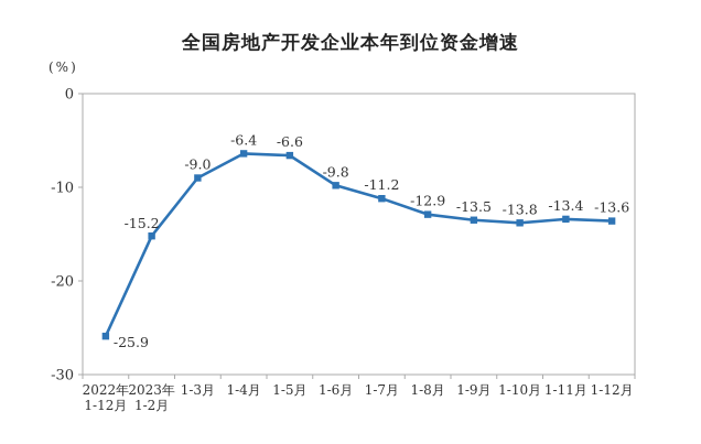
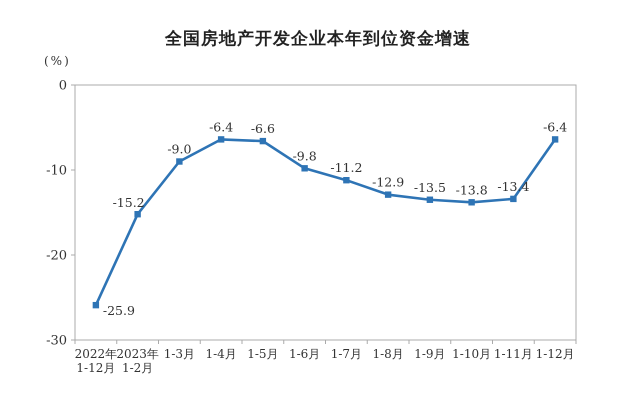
1-12月: -13.6 -> -6.4
